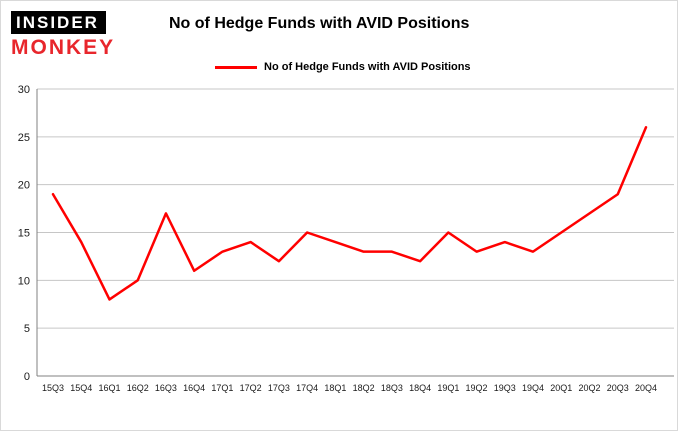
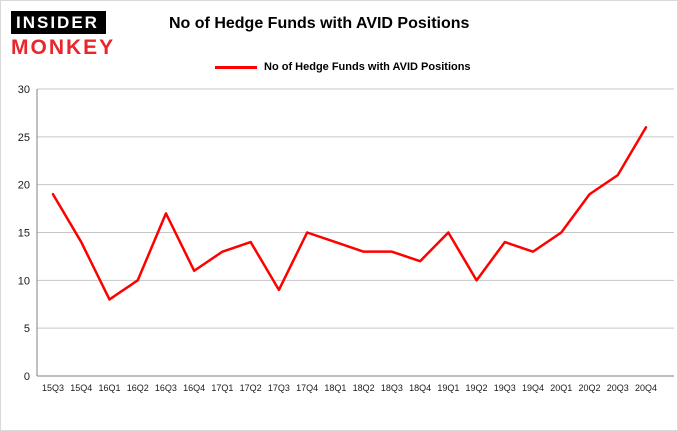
17Q3: 12 -> 9
19Q2: 13 -> 10
20Q2: 17 -> 19
20Q3: 19 -> 21
